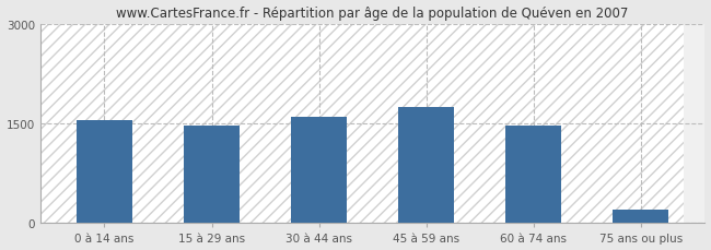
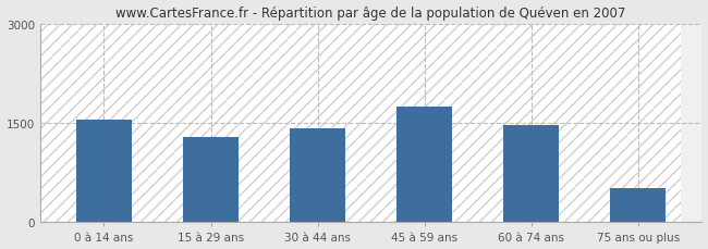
15 à 29 ans: 1470 -> 1280
30 à 44 ans: 1600 -> 1420
75 ans ou plus: 200 -> 520
